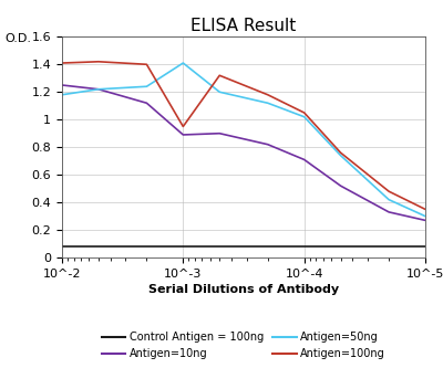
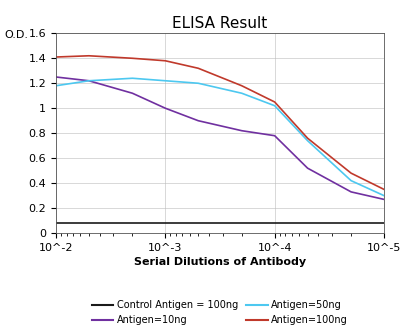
Antigen=10ng/10^-3: 0.89 -> 1.00
Antigen=50ng/10^-3: 1.41 -> 1.22
Antigen=100ng/10^-3: 0.95 -> 1.38
Antigen=10ng/10^-4: 0.71 -> 0.78
